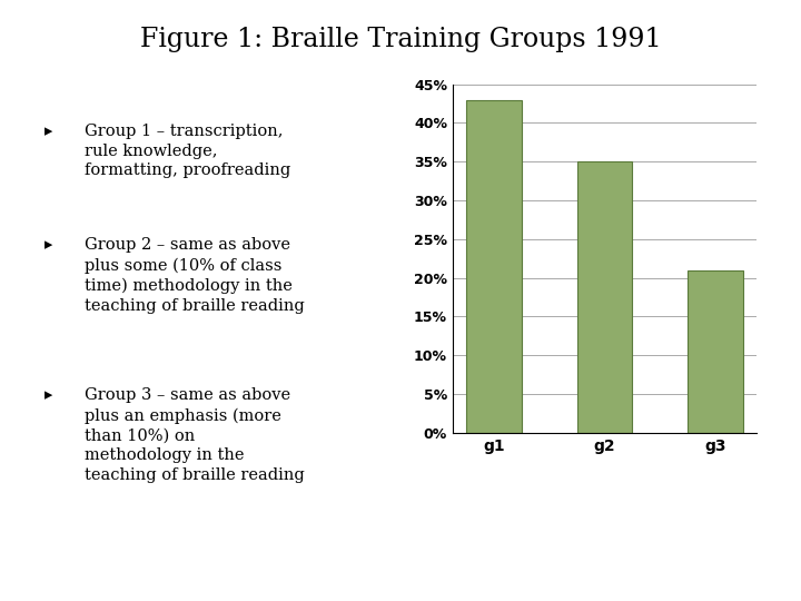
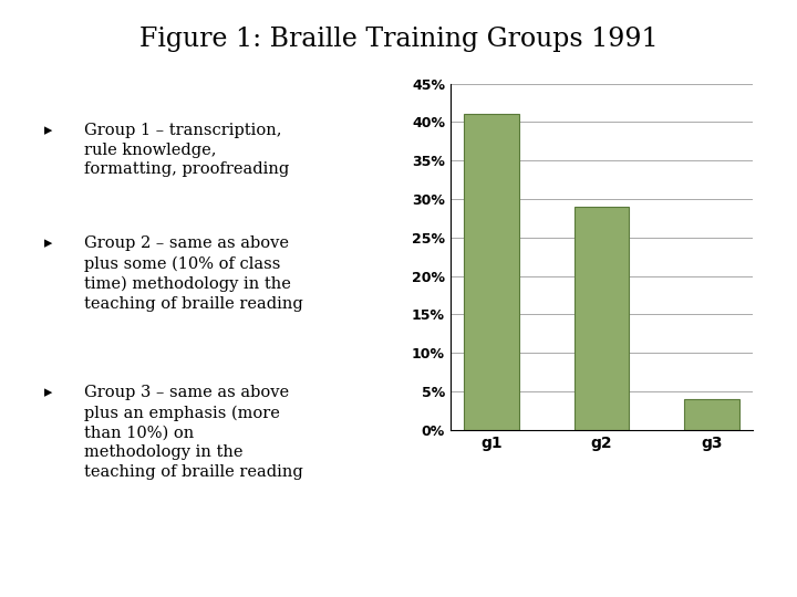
g1: 43% -> 41%
g2: 35% -> 29%
g3: 21% -> 4%
